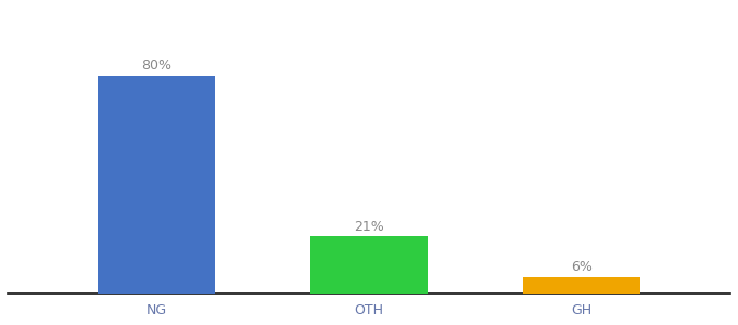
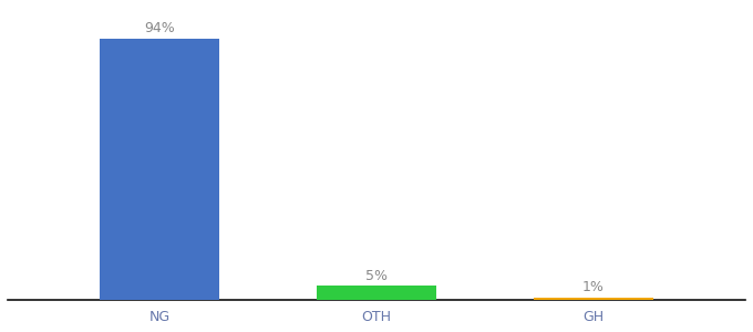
NG: 80% -> 94%
OTH: 21% -> 5%
GH: 6% -> 1%
